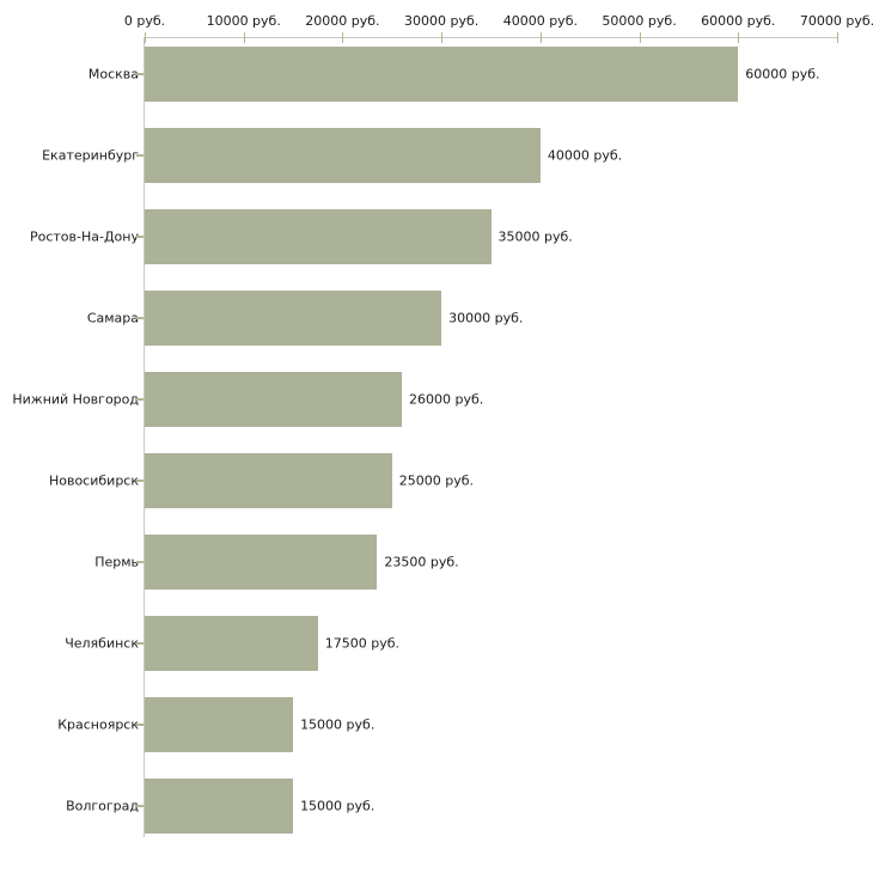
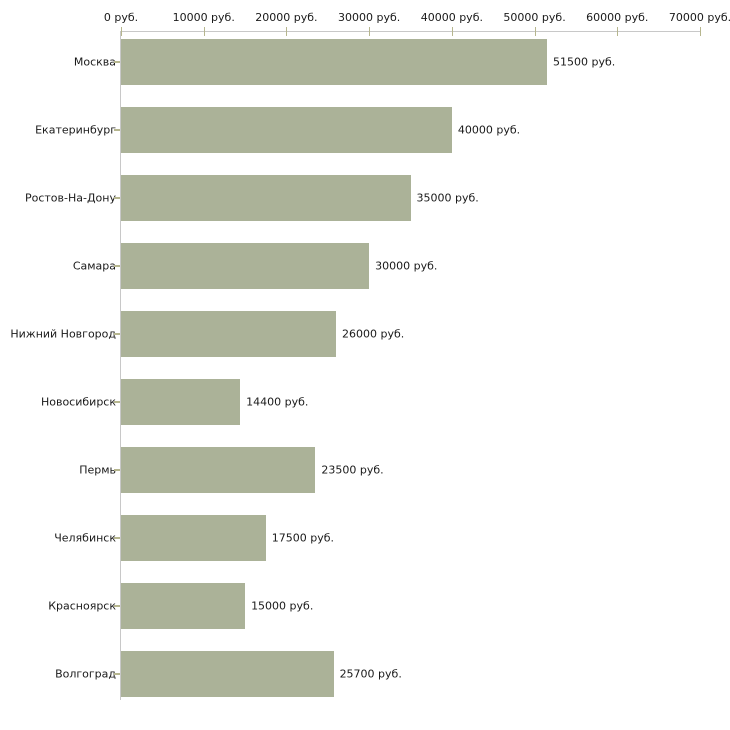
Москва: 60000 -> 51500
Новосибирск: 25000 -> 14400
Волгоград: 15000 -> 25700
